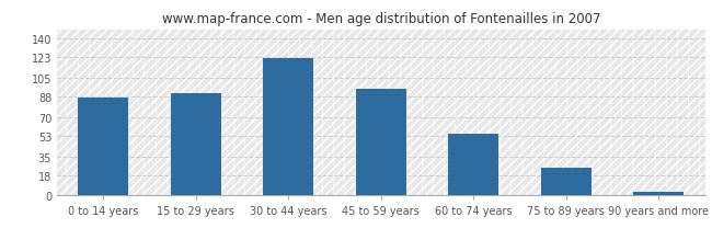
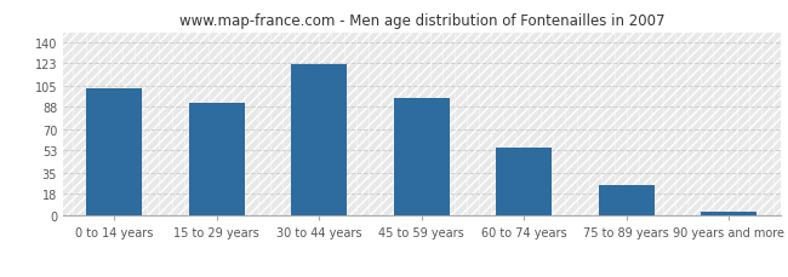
0 to 14 years: 87 -> 103
